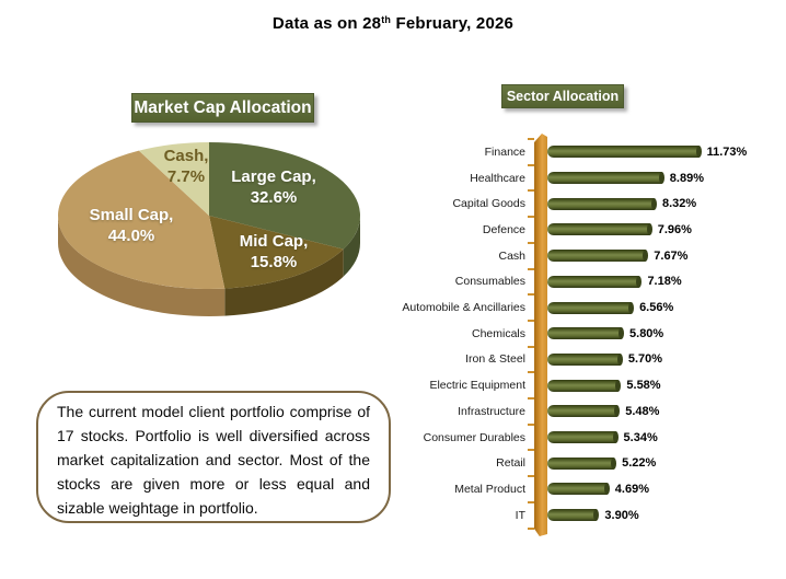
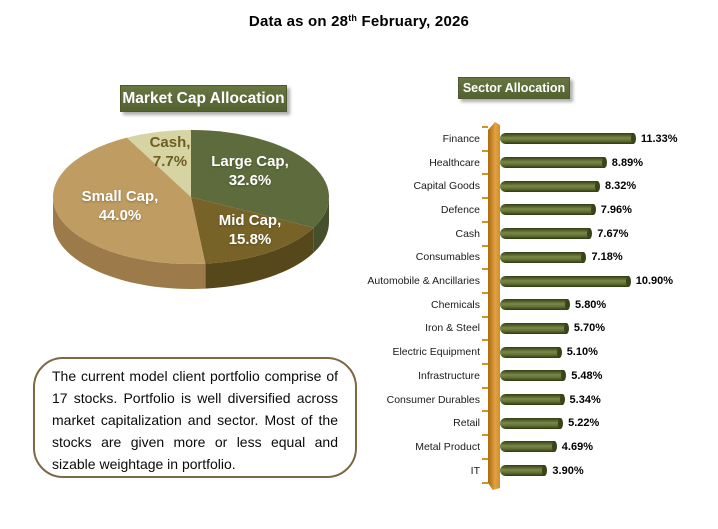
Sector Allocation/Finance: 11.73% -> 11.33%
Sector Allocation/Automobile & Ancillaries: 6.56% -> 10.90%
Sector Allocation/Electric Equipment: 5.58% -> 5.10%
